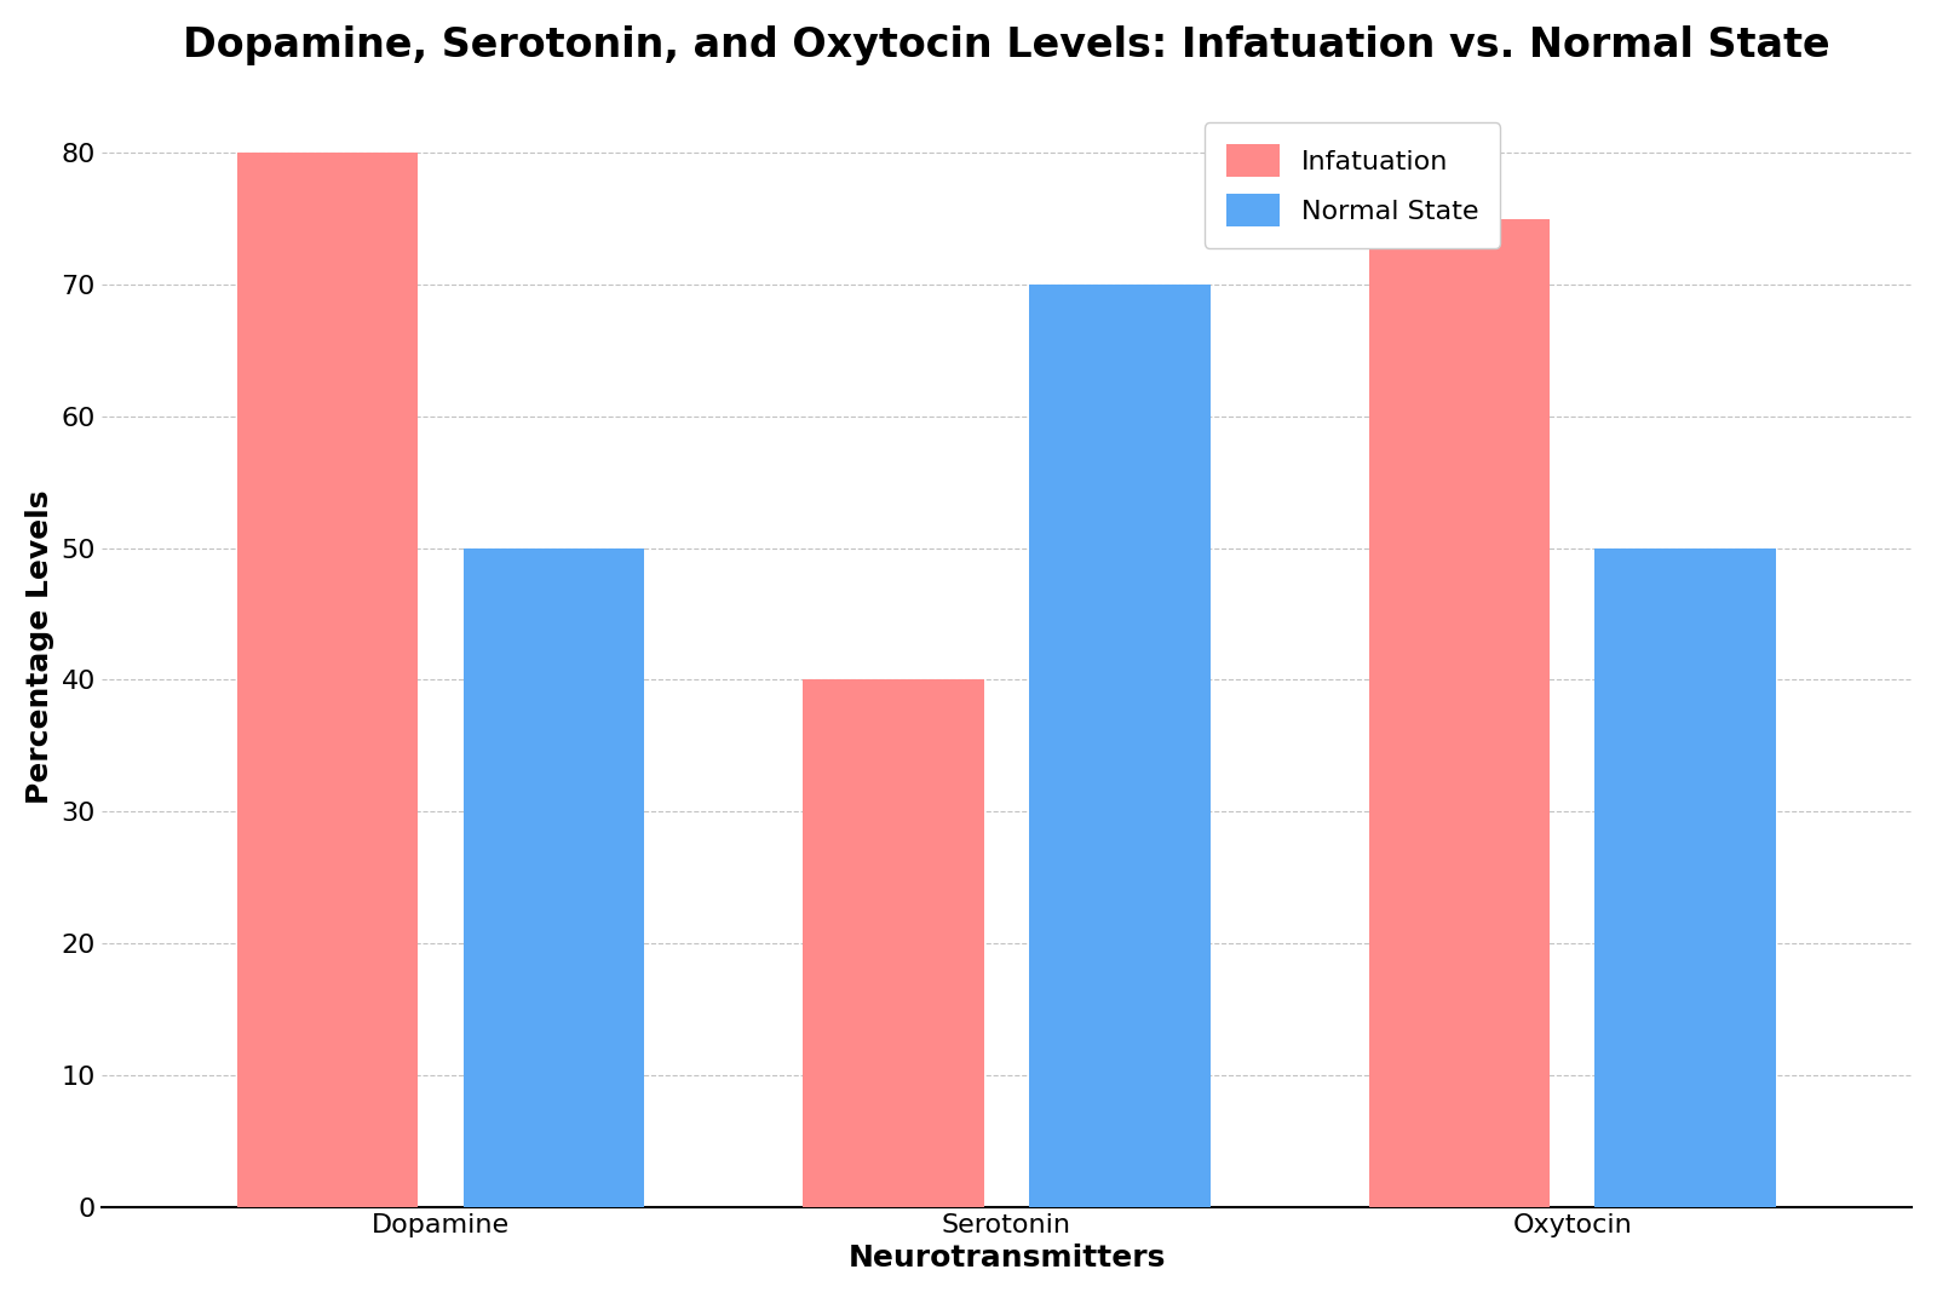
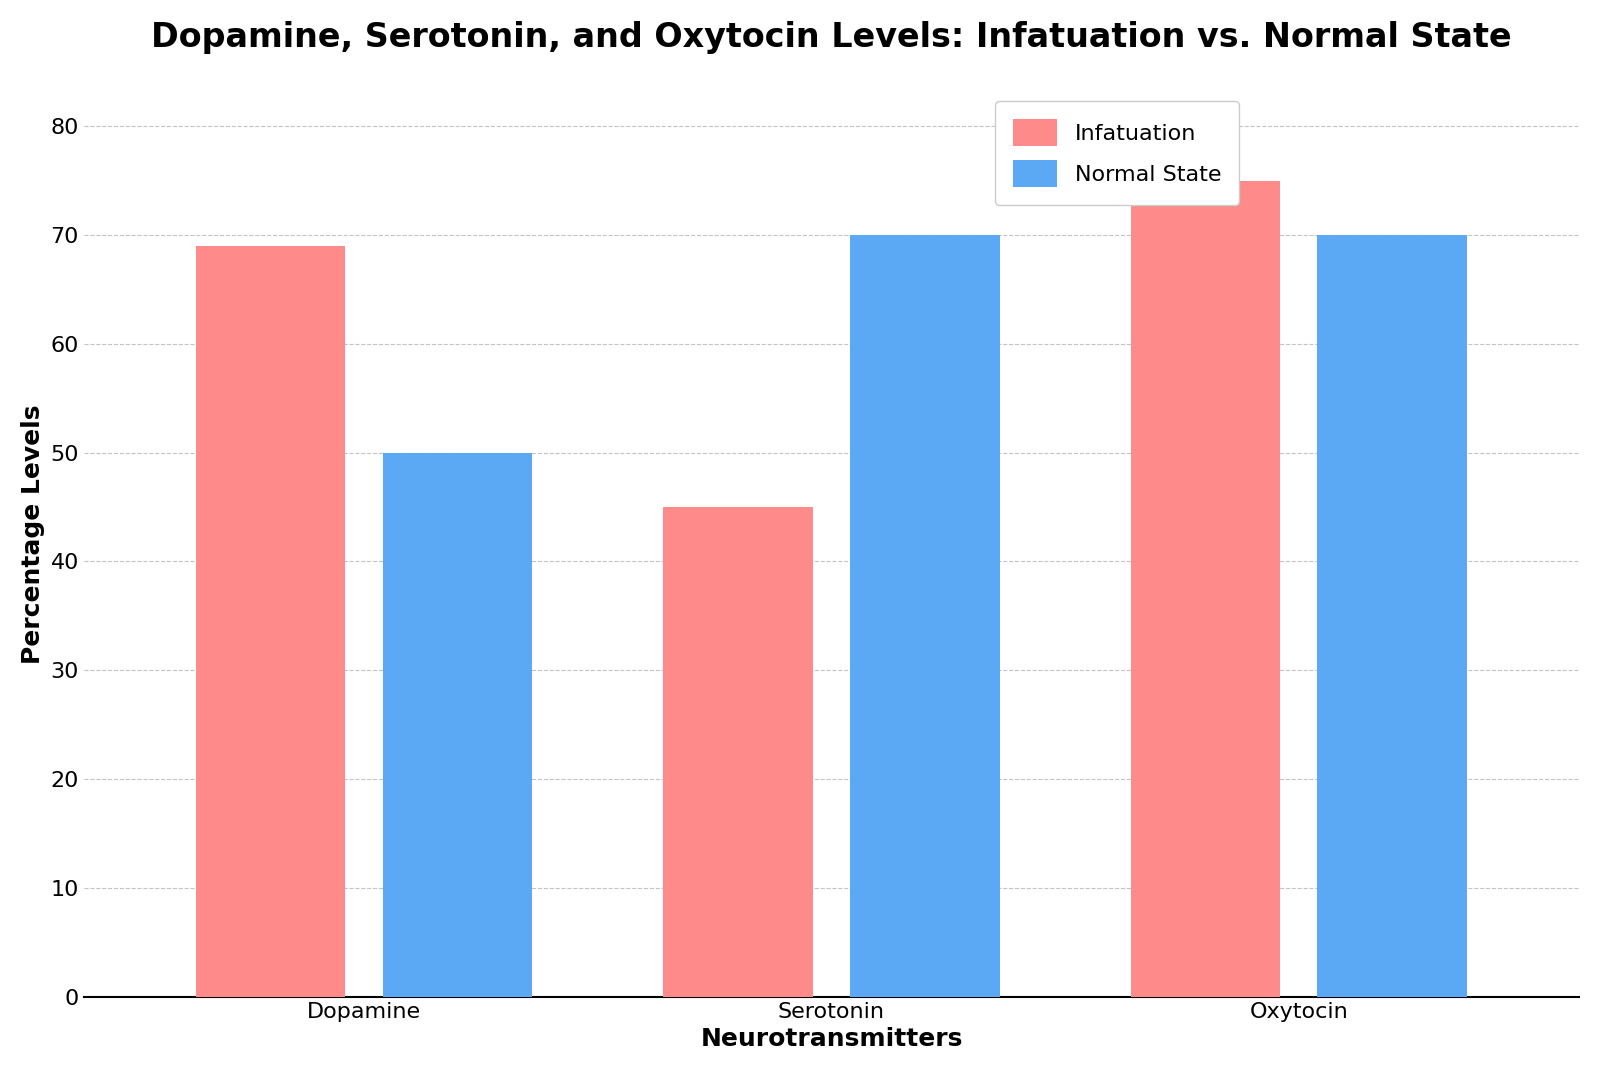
Infatuation/Dopamine: 80 -> 69
Infatuation/Serotonin: 40 -> 45
Normal State/Oxytocin: 50 -> 70
